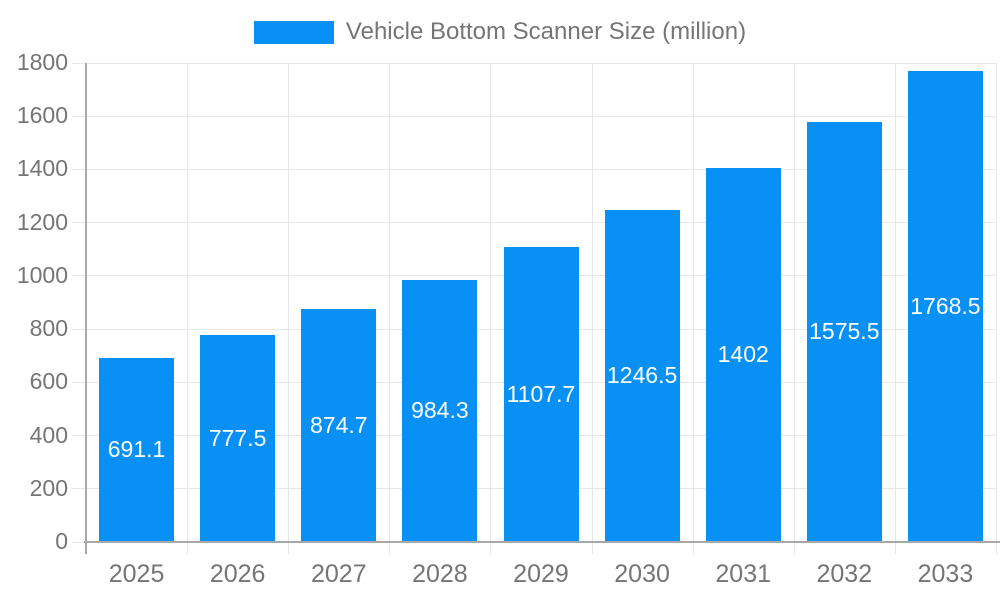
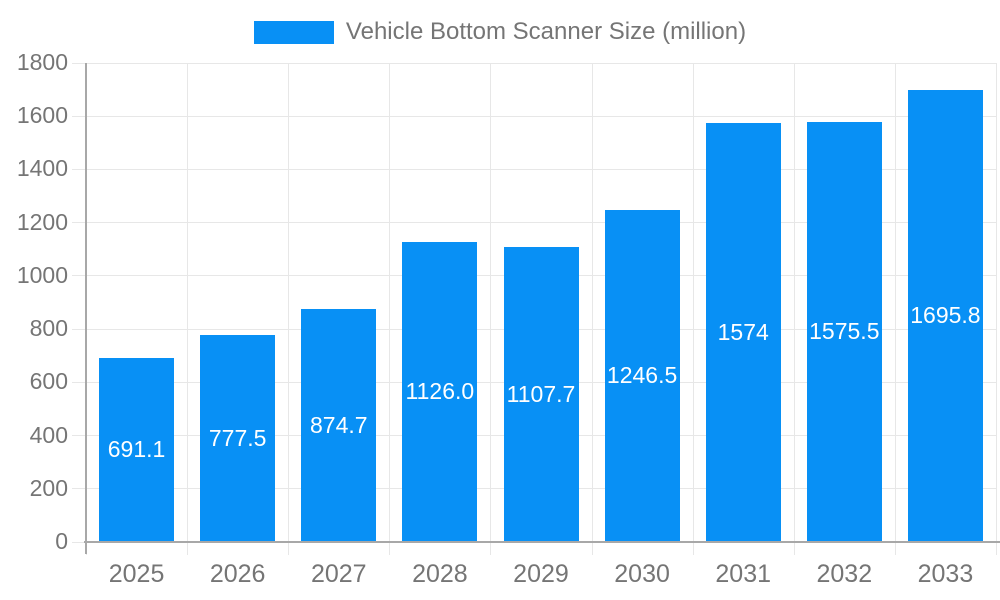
2028: 984.3 -> 1126.0
2031: 1402 -> 1574
2033: 1768.5 -> 1695.8
